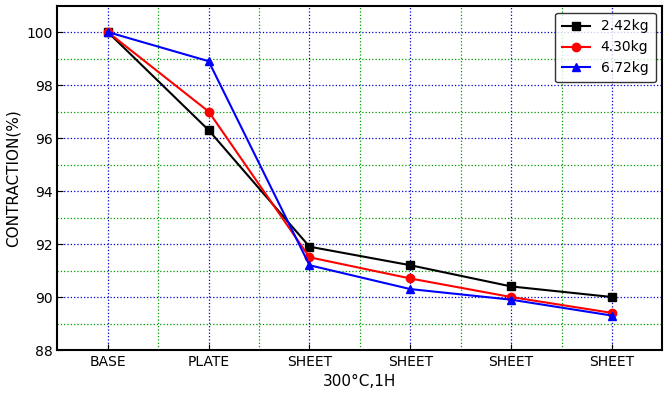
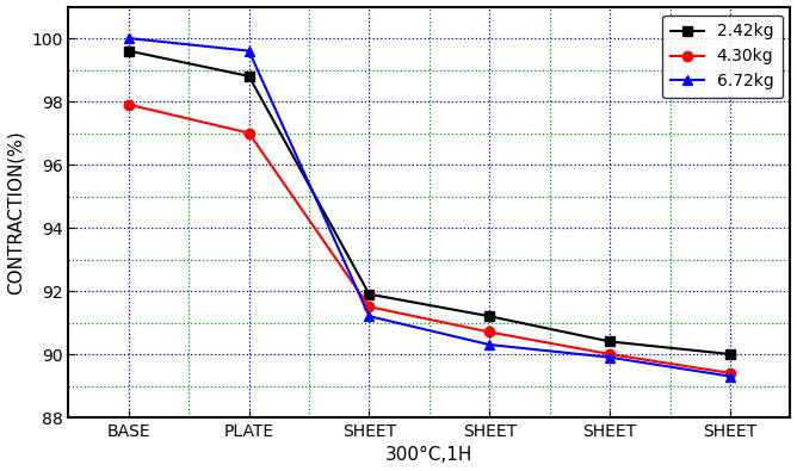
2.42kg/BASE: 100.0 -> 99.6
4.30kg/BASE: 100.0 -> 97.9
2.42kg/PLATE: 96.3 -> 98.8
6.72kg/PLATE: 98.9 -> 99.6
